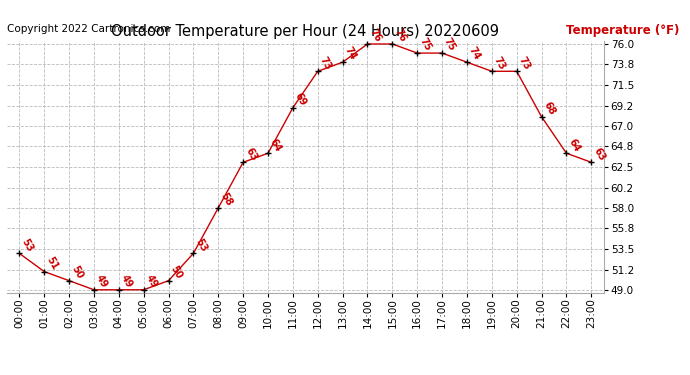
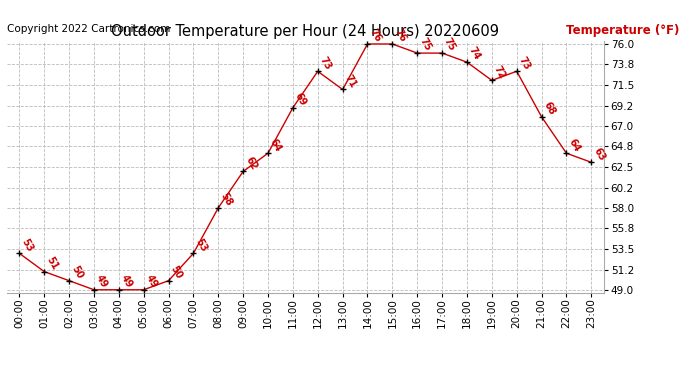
09:00: 63 -> 62
13:00: 74 -> 71
19:00: 73 -> 72
